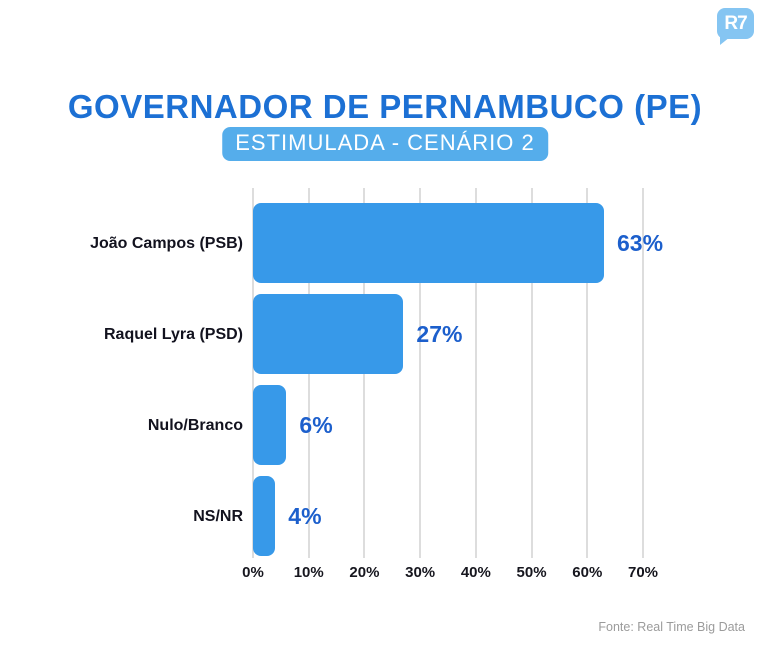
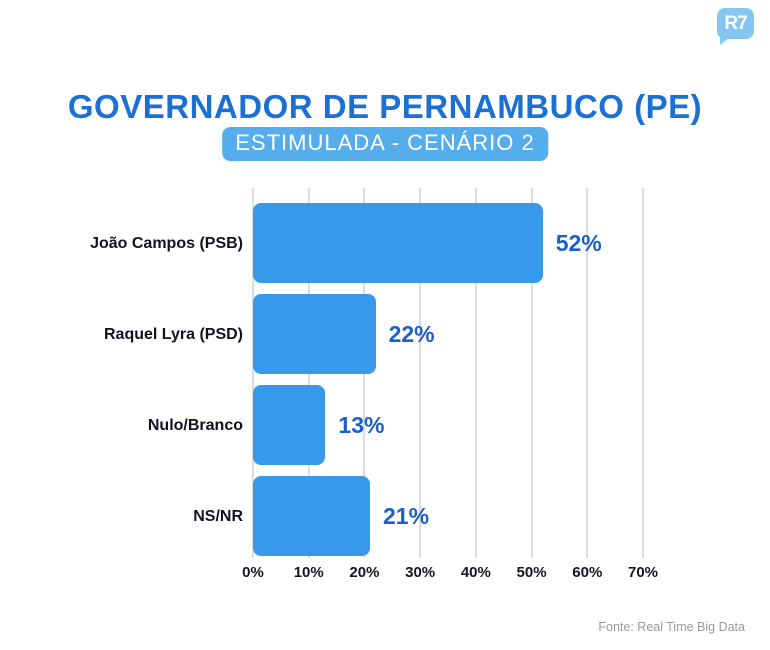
João Campos (PSB): 63% -> 52%
Raquel Lyra (PSD): 27% -> 22%
Nulo/Branco: 6% -> 13%
NS/NR: 4% -> 21%
